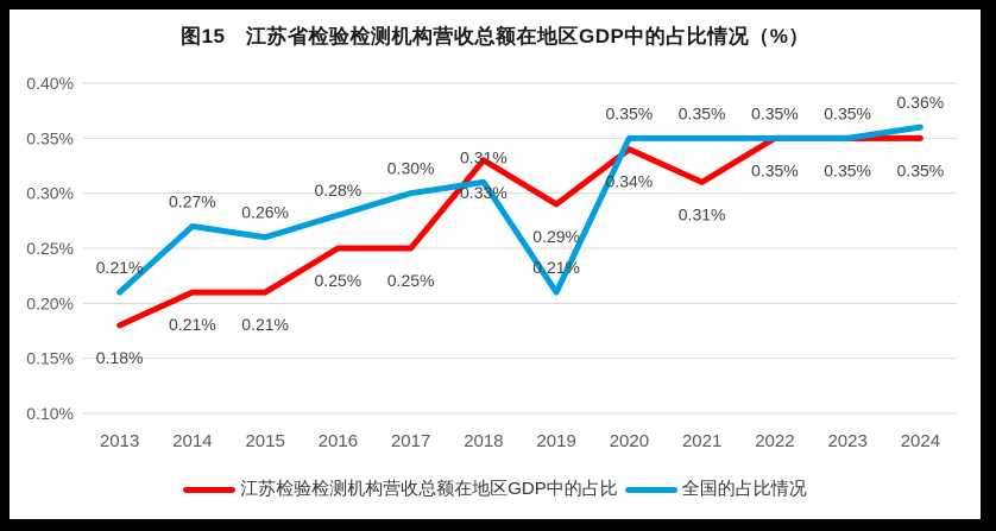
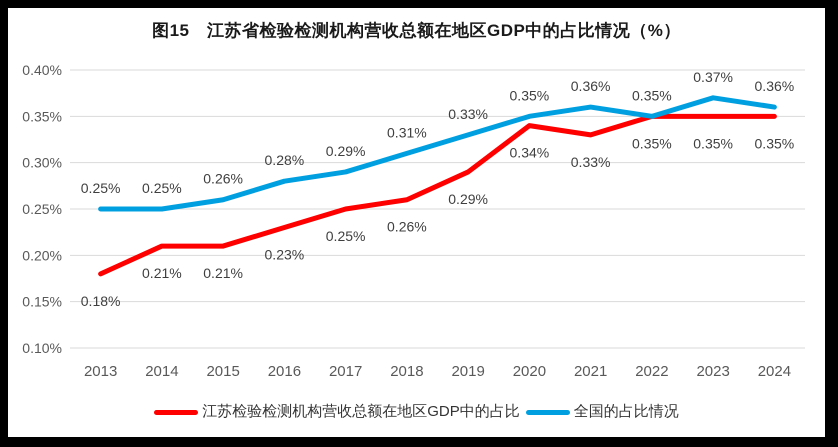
全国的占比情况/2013: 0.21% -> 0.25%
全国的占比情况/2014: 0.27% -> 0.25%
江苏检验检测机构营收总额在地区GDP中的占比/2016: 0.25% -> 0.23%
全国的占比情况/2017: 0.30% -> 0.29%
江苏检验检测机构营收总额在地区GDP中的占比/2018: 0.33% -> 0.26%
全国的占比情况/2019: 0.21% -> 0.33%
江苏检验检测机构营收总额在地区GDP中的占比/2021: 0.31% -> 0.33%
全国的占比情况/2021: 0.35% -> 0.36%
全国的占比情况/2023: 0.35% -> 0.37%
